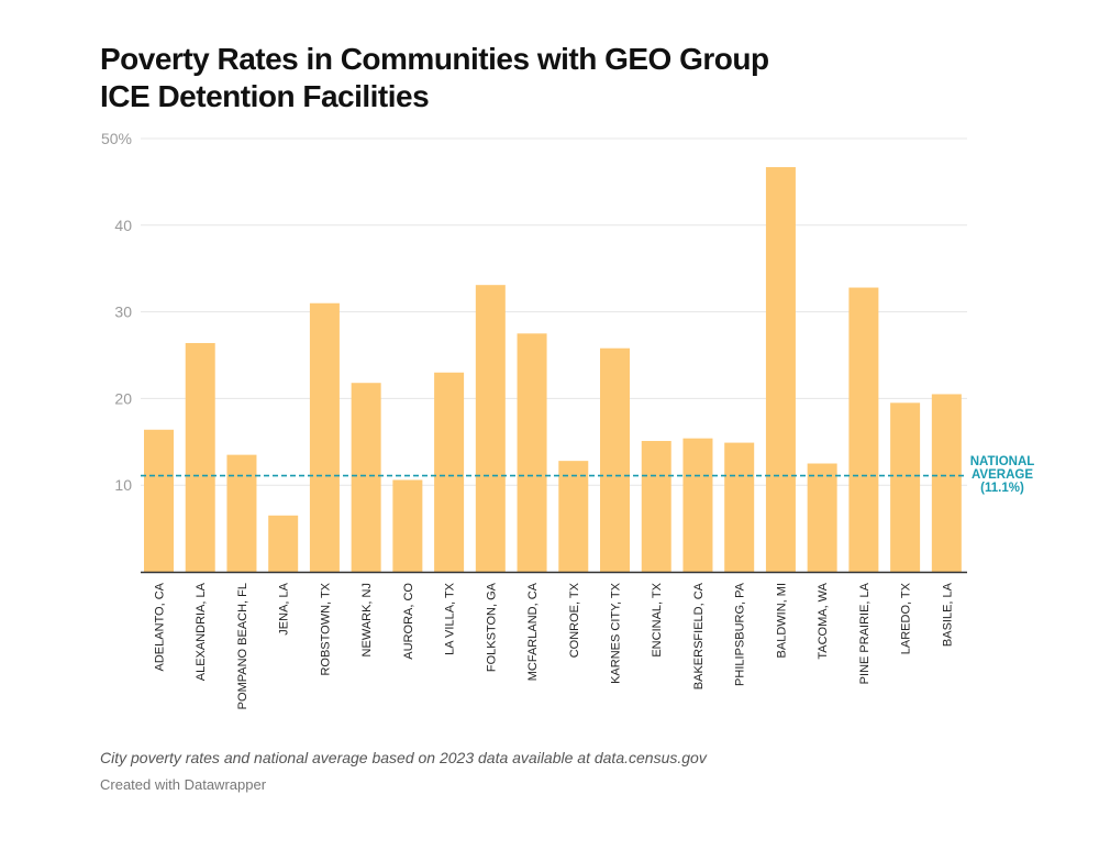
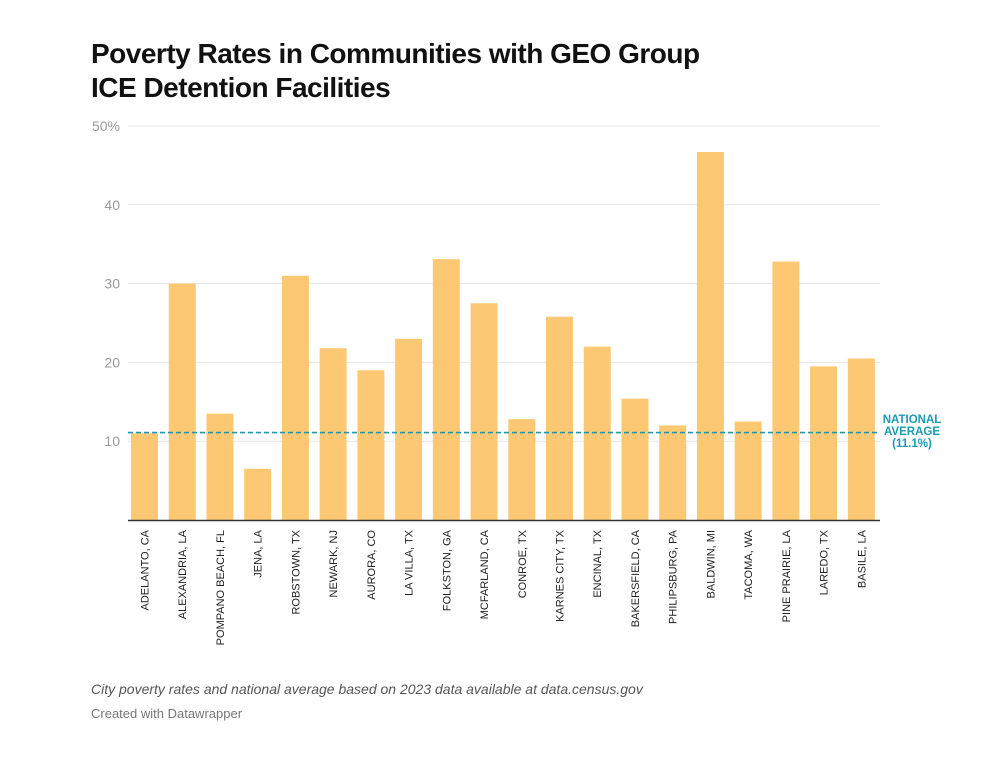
ADELANTO, CA: 16% -> 11%
ALEXANDRIA, LA: 26% -> 30%
AURORA, CO: 11% -> 19%
ENCINAL, TX: 15% -> 22%
PHILIPSBURG, PA: 15% -> 12%
